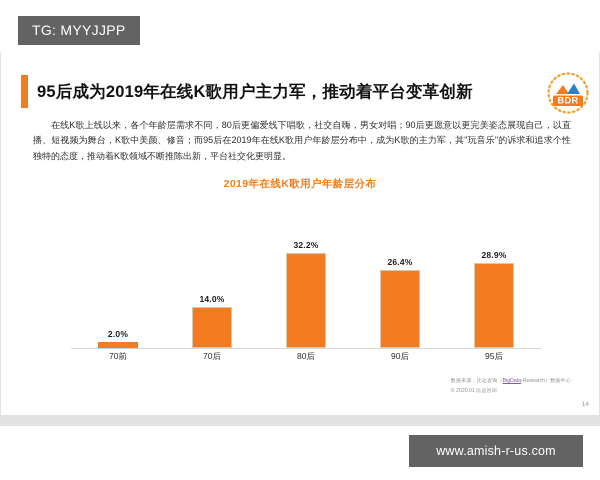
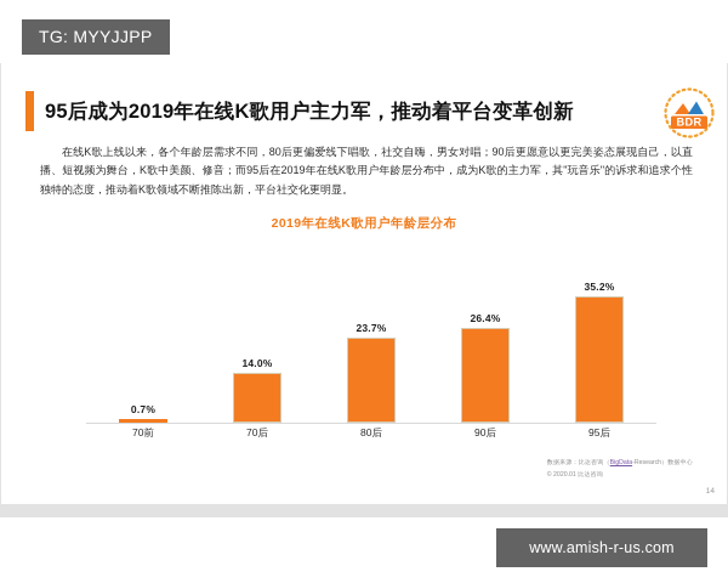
70前: 2.0% -> 0.7%
80后: 32.2% -> 23.7%
95后: 28.9% -> 35.2%
